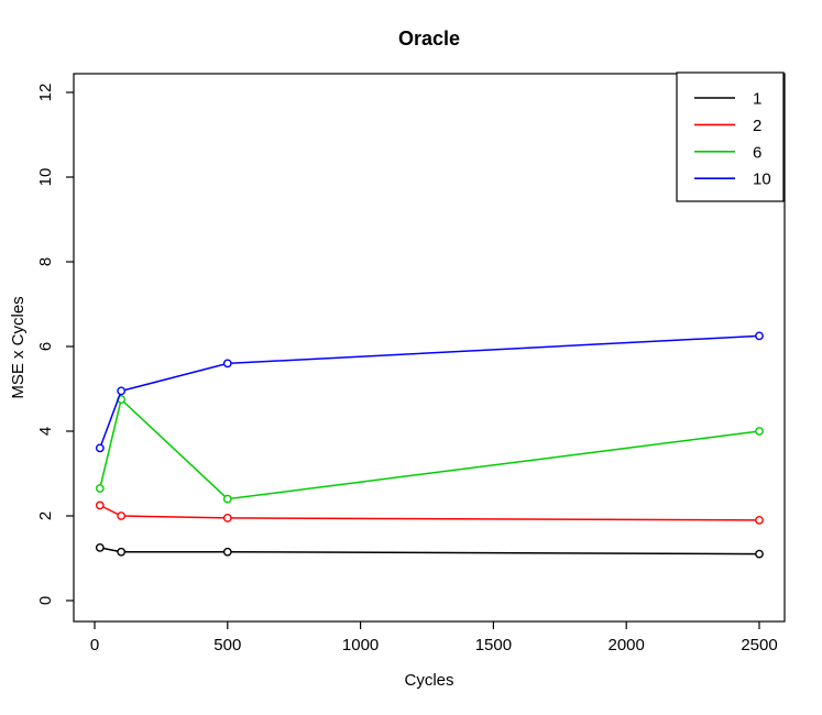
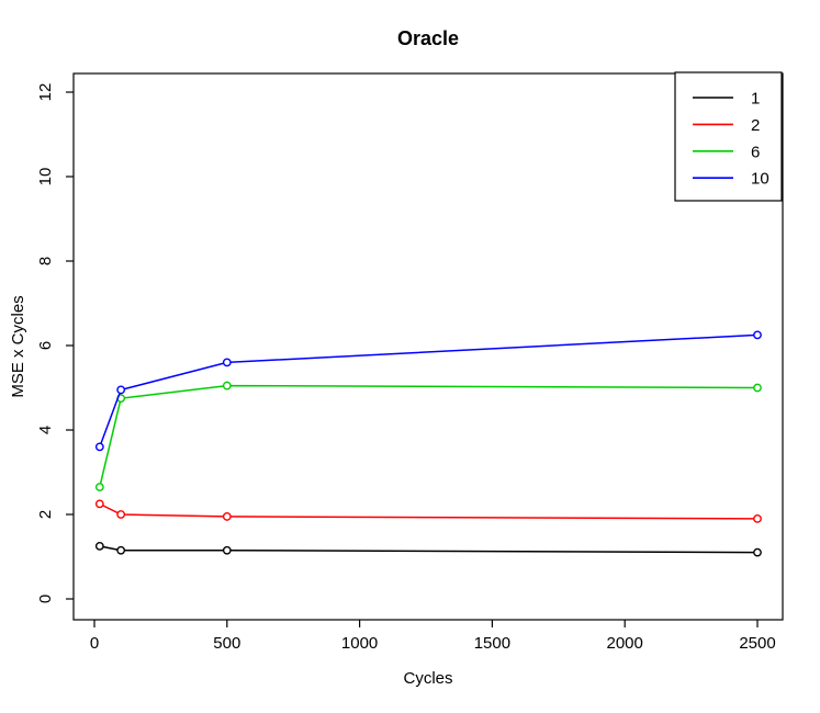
6/500: 2.4 -> 5.0
6/2500: 4.0 -> 5.0
